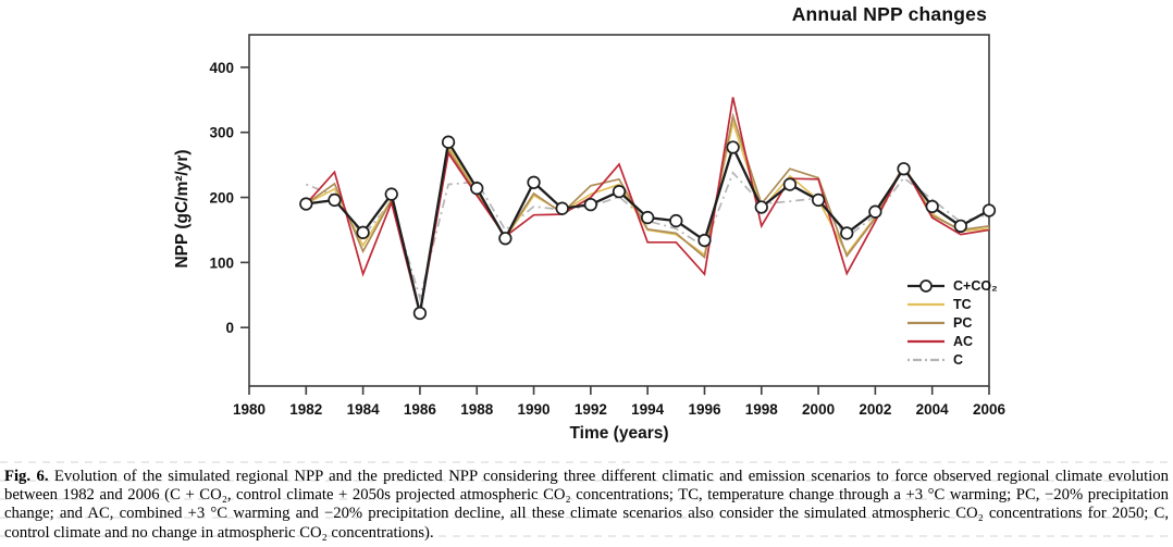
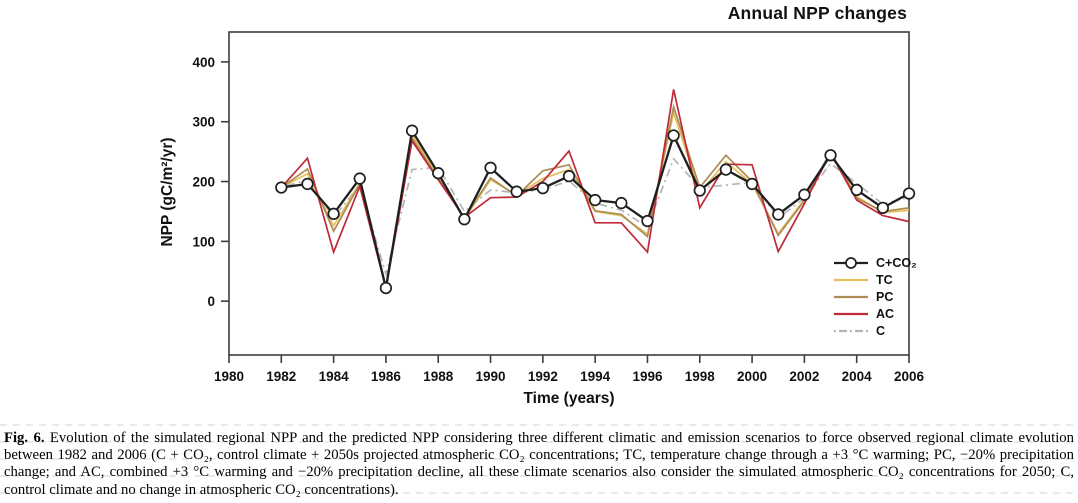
C/1982: 220 -> 190
PC/2000: 230 -> 200
AC/2006: 150 -> 130
